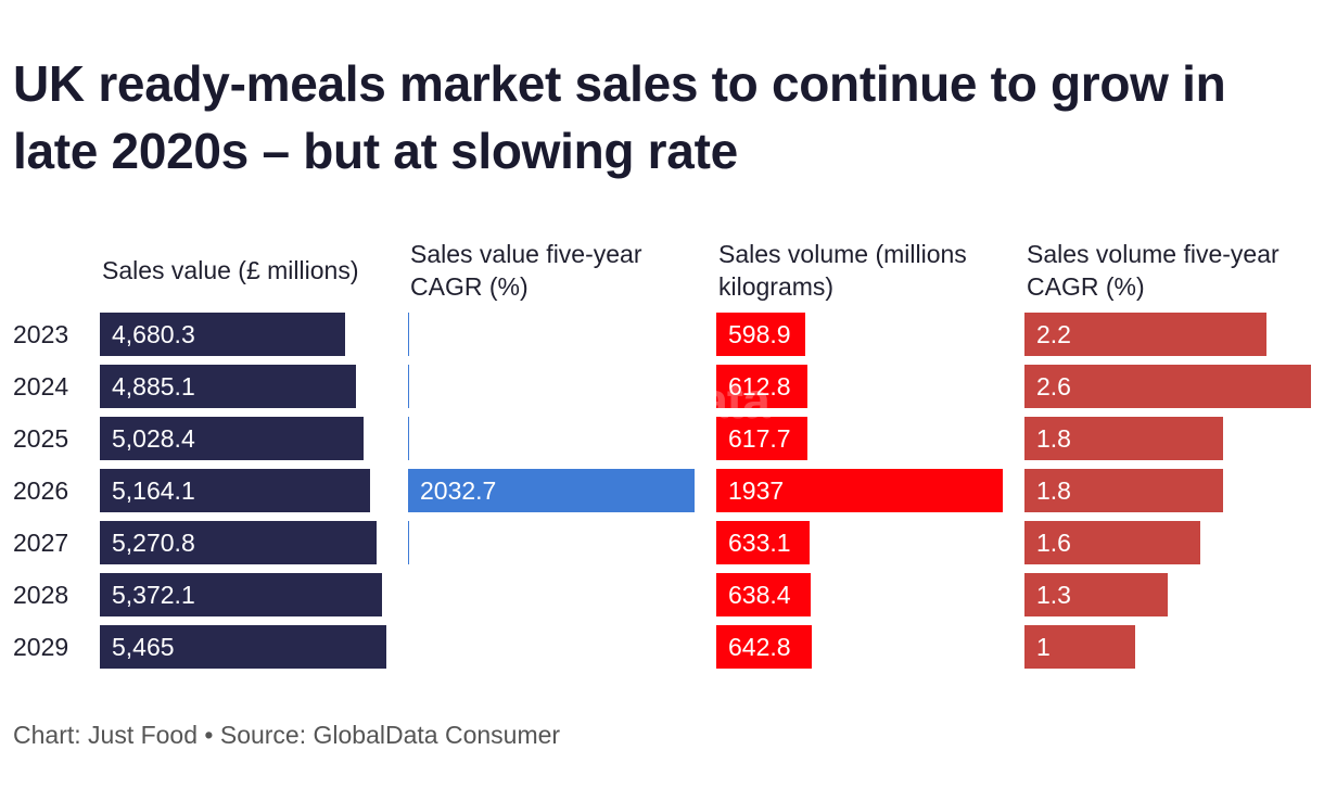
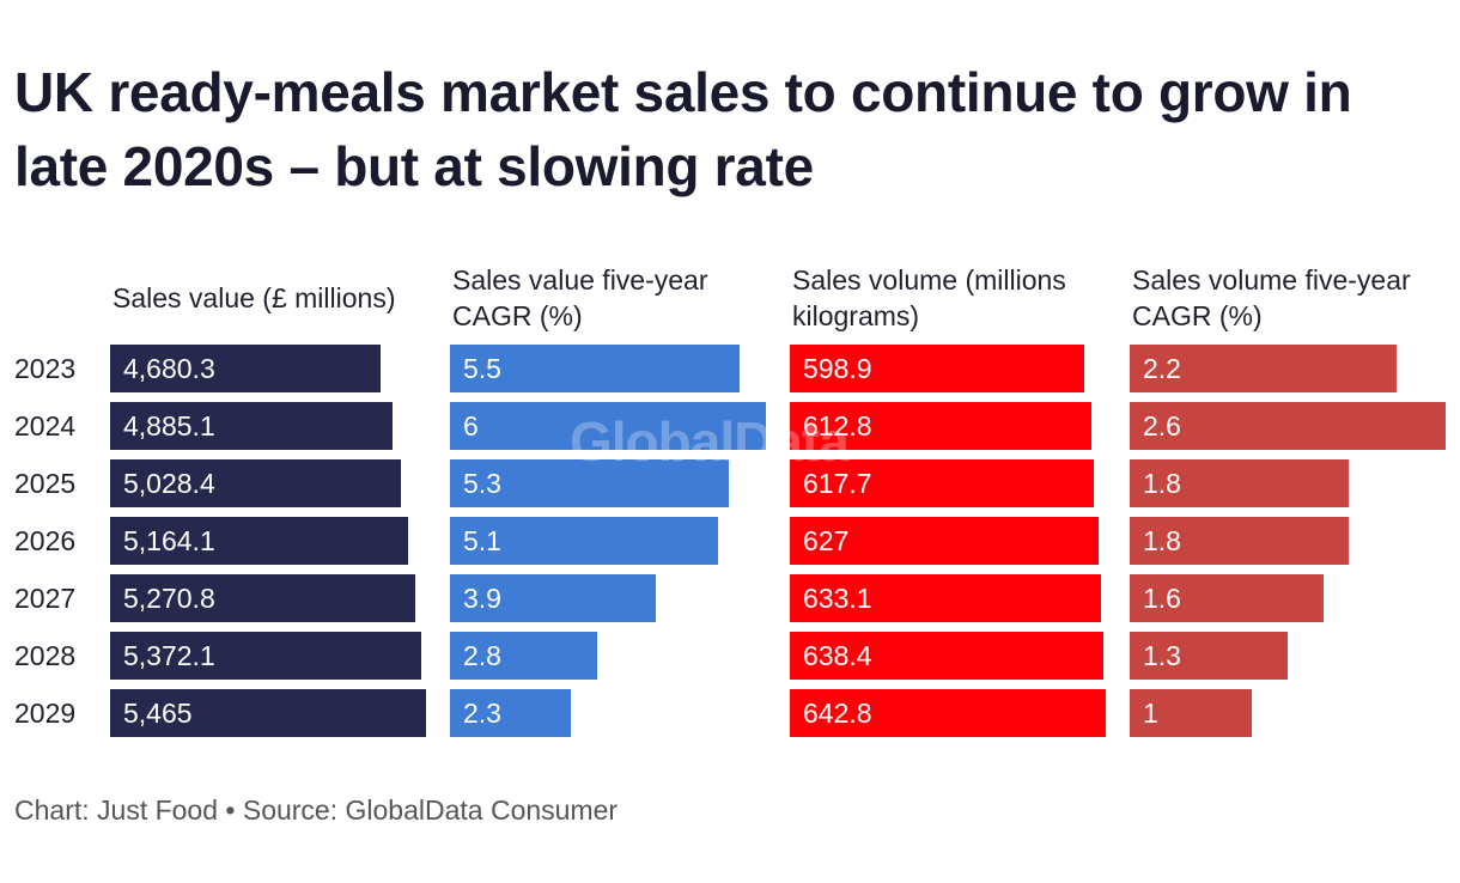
Sales value five-year CAGR (%)/2026: 2032.7 -> 5.1
Sales volume (millions kilograms)/2026: 1937 -> 627
